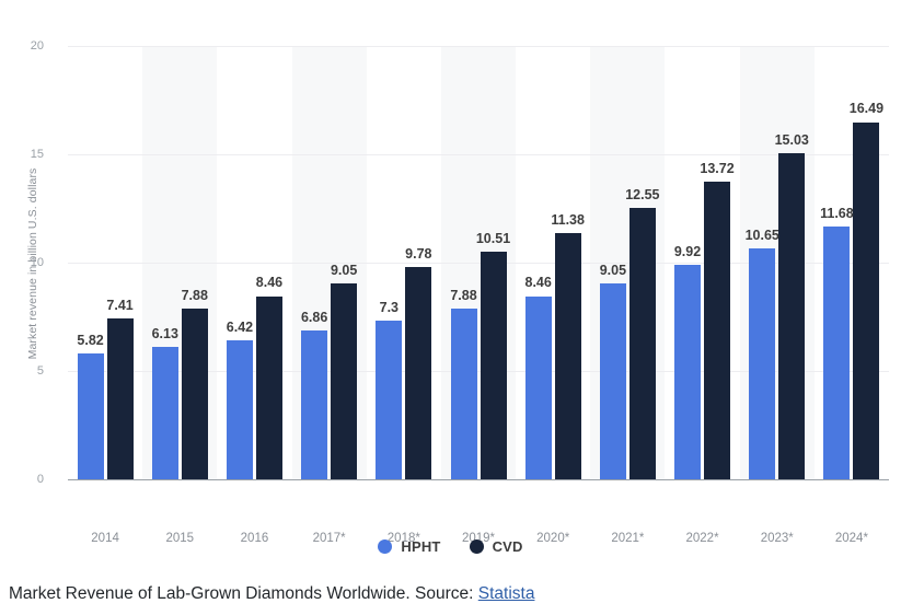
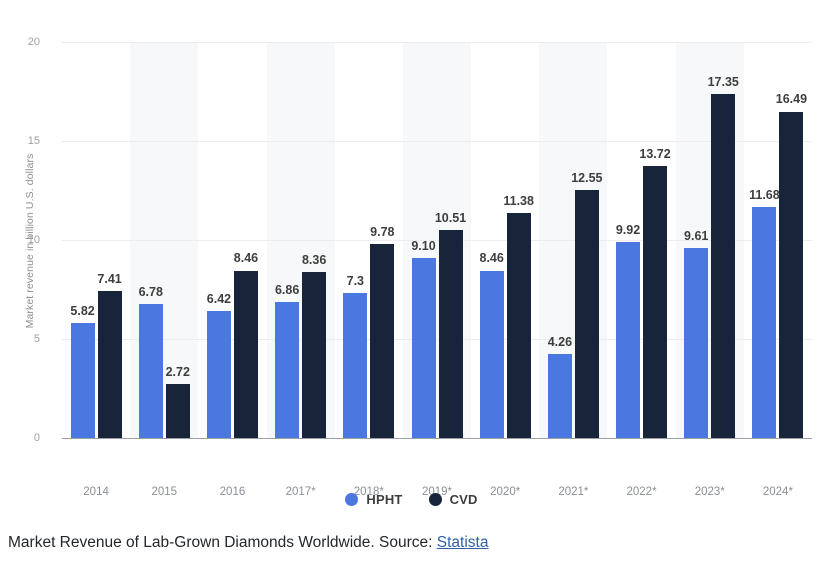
HPHT/2015: 6.13 -> 6.78
CVD/2015: 7.88 -> 2.72
CVD/2017*: 9.05 -> 8.36
HPHT/2019*: 7.88 -> 9.10
HPHT/2021*: 9.05 -> 4.26
HPHT/2023*: 10.65 -> 9.61
CVD/2023*: 15.03 -> 17.35
